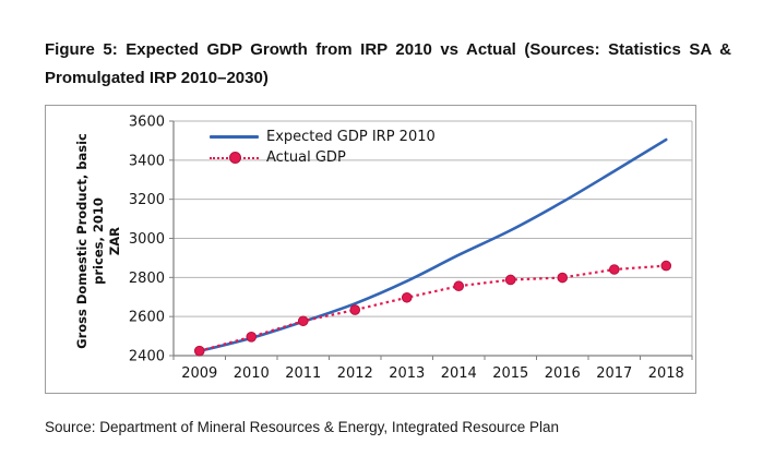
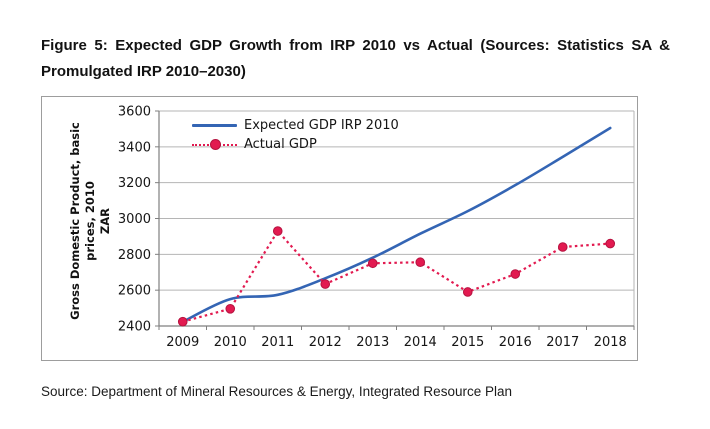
Expected GDP IRP 2010/2010: 2490 -> 2550
Actual GDP/2011: 2580 -> 2930
Actual GDP/2013: 2700 -> 2750
Actual GDP/2015: 2790 -> 2590
Actual GDP/2016: 2800 -> 2690
